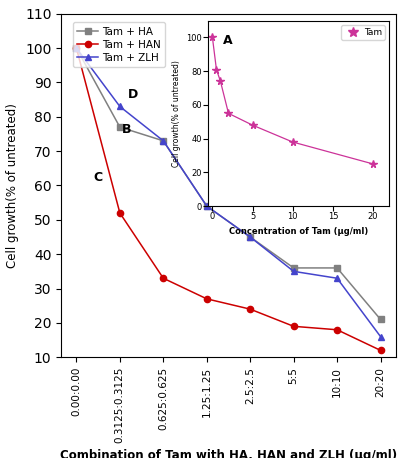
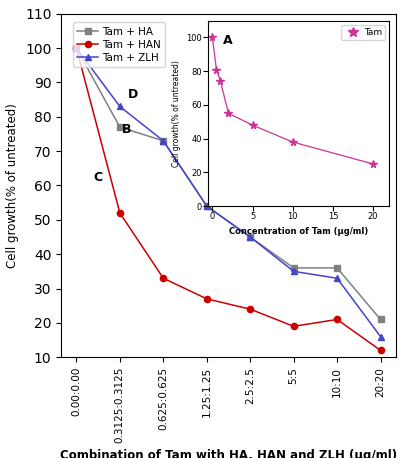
Tam + HAN/10:10: 18 -> 21
